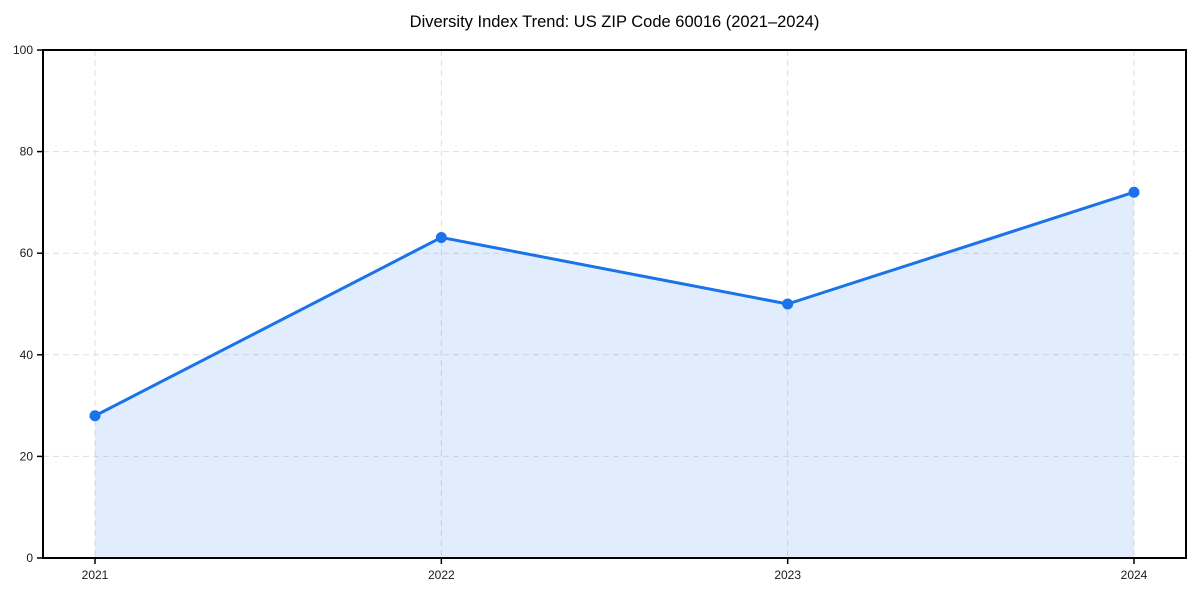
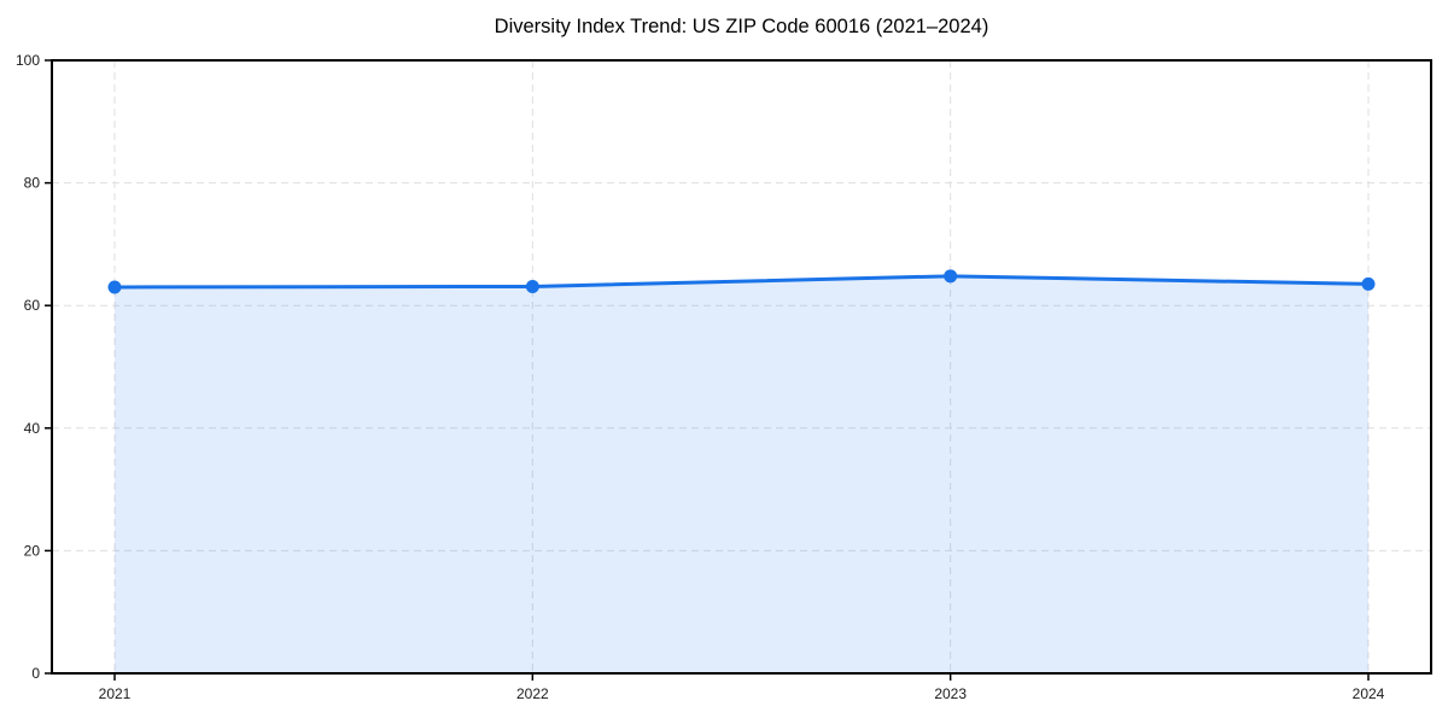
2021: 28 -> 63
2023: 50 -> 65
2024: 72 -> 64
